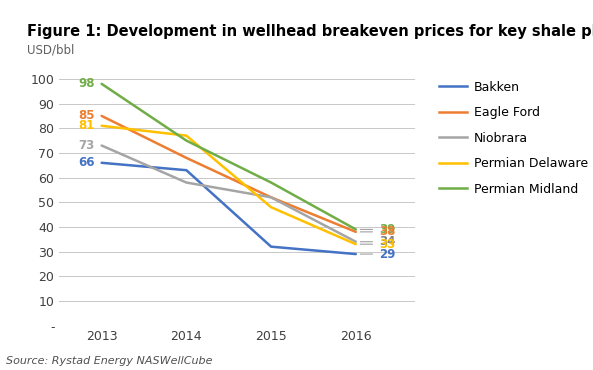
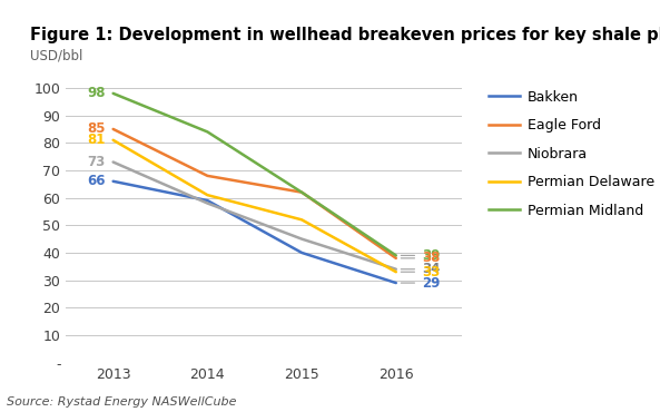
Bakken/2014: 63 -> 59
Permian Delaware/2014: 77 -> 61
Permian Midland/2014: 75 -> 84
Bakken/2015: 32 -> 40
Eagle Ford/2015: 52 -> 62
Niobrara/2015: 52 -> 45
Permian Delaware/2015: 48 -> 52
Permian Midland/2015: 58 -> 62
